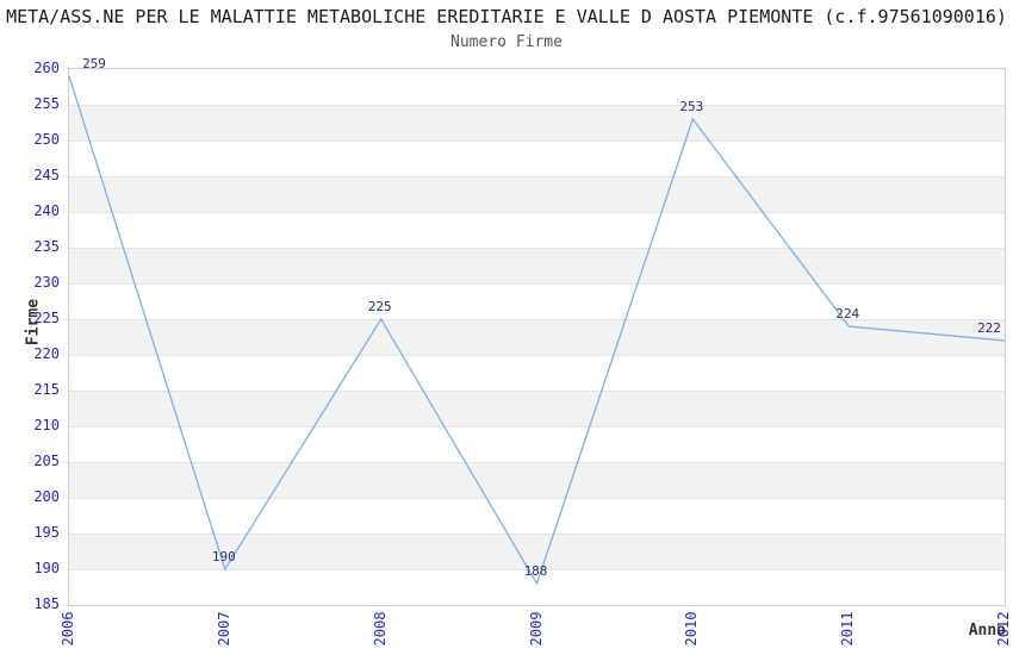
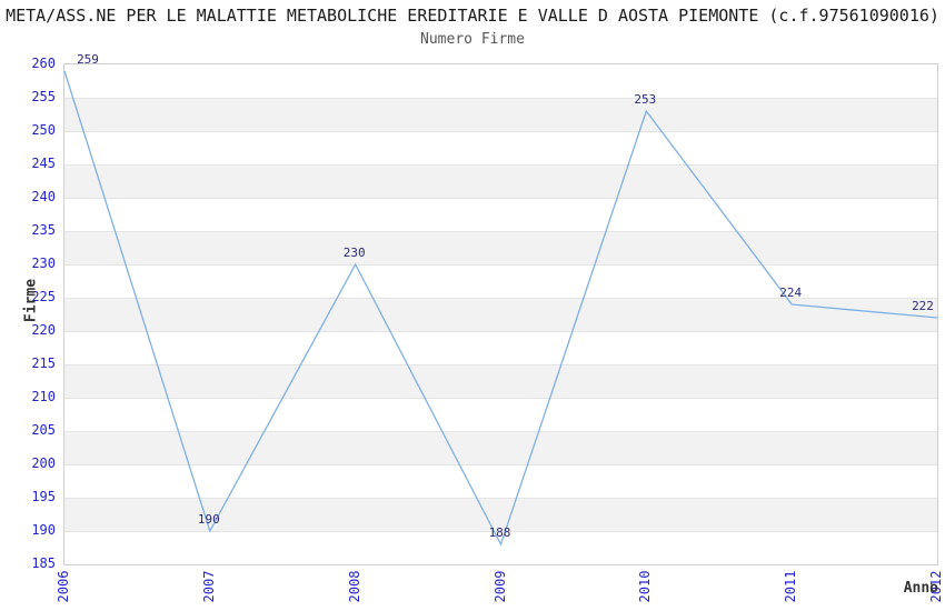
2008: 225 -> 230
